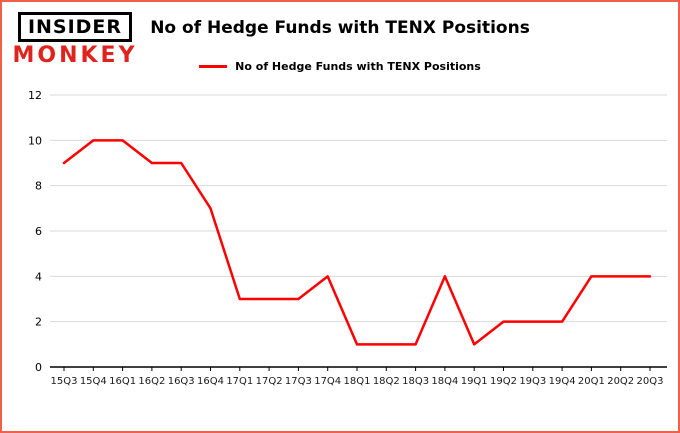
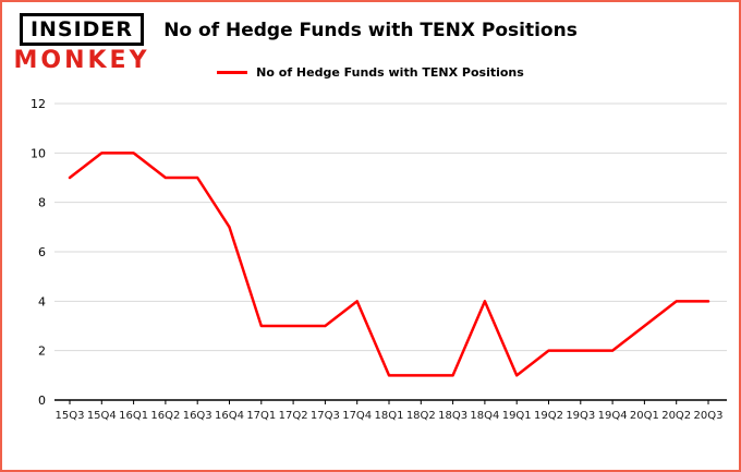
20Q1: 4 -> 3
